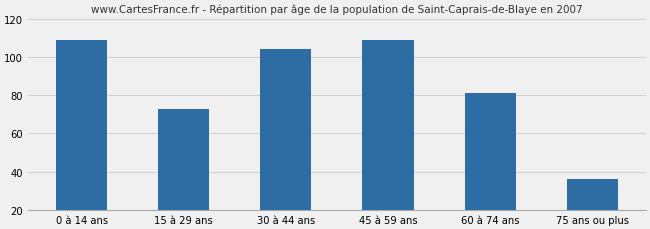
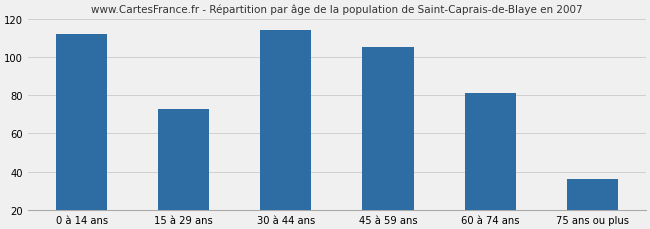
0 à 14 ans: 109 -> 112
30 à 44 ans: 104 -> 114
45 à 59 ans: 109 -> 105
